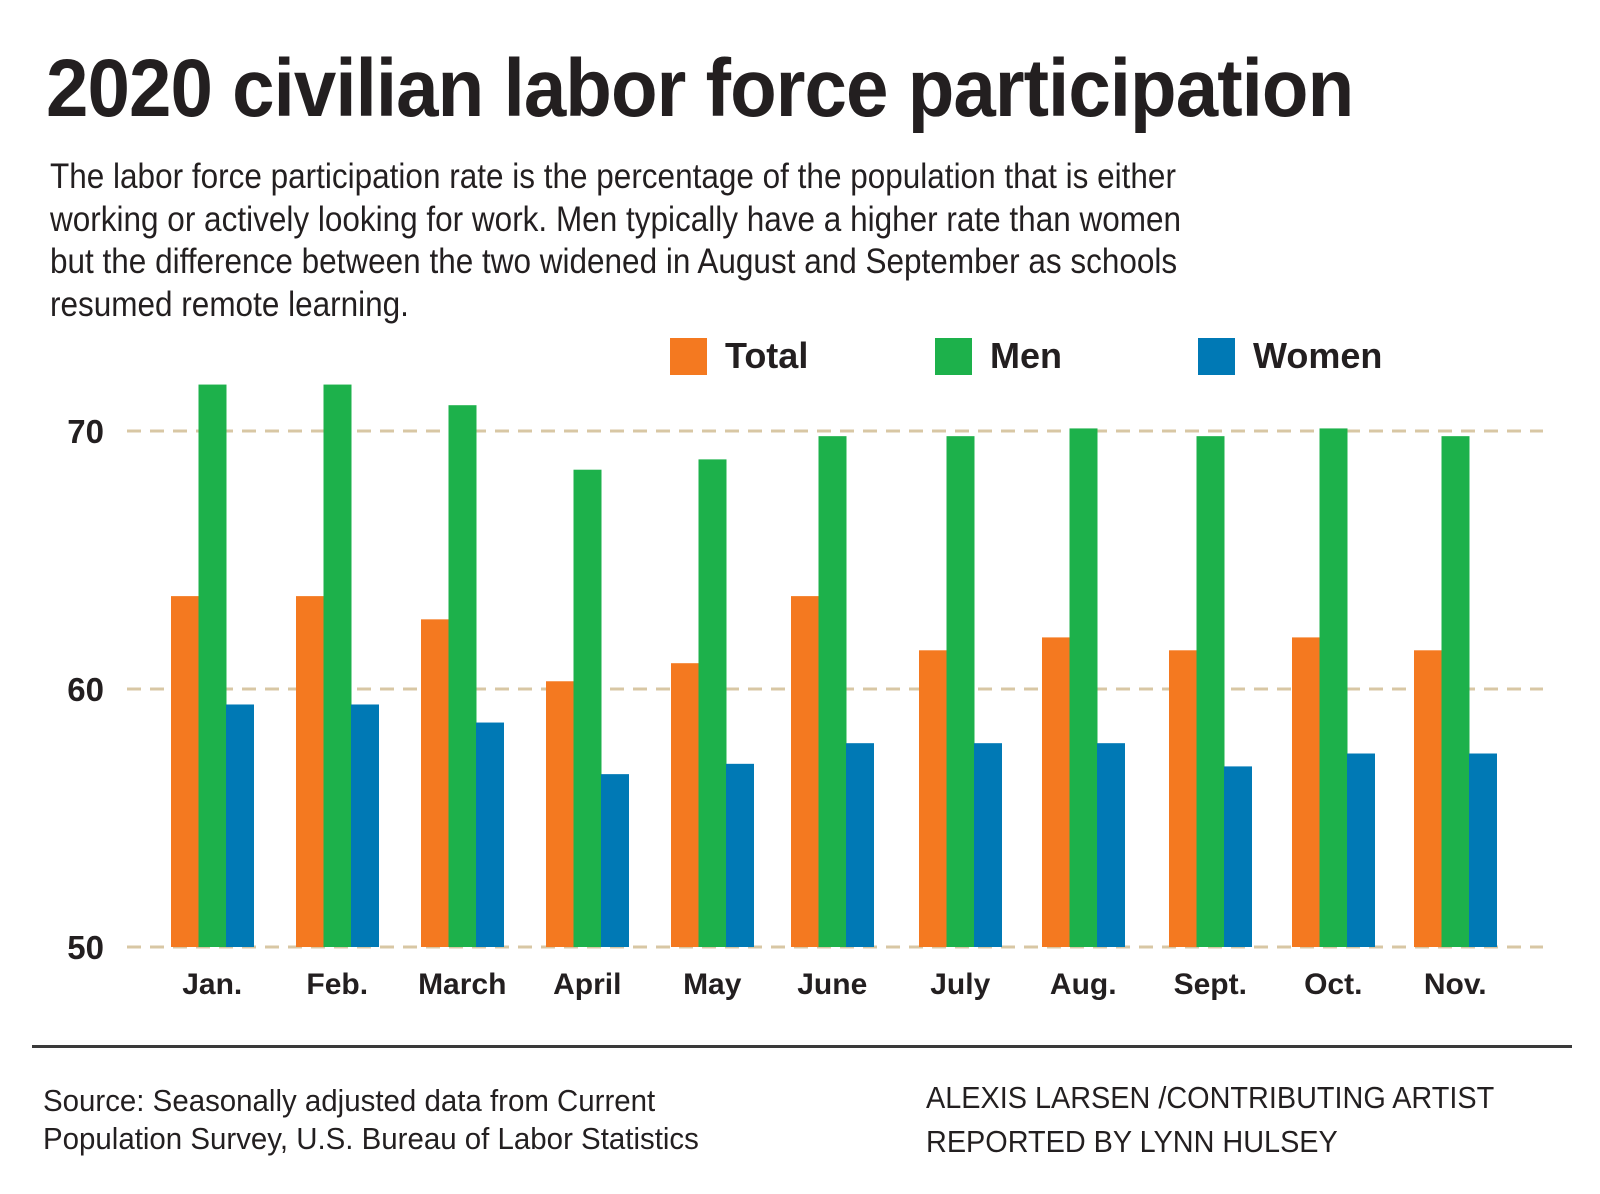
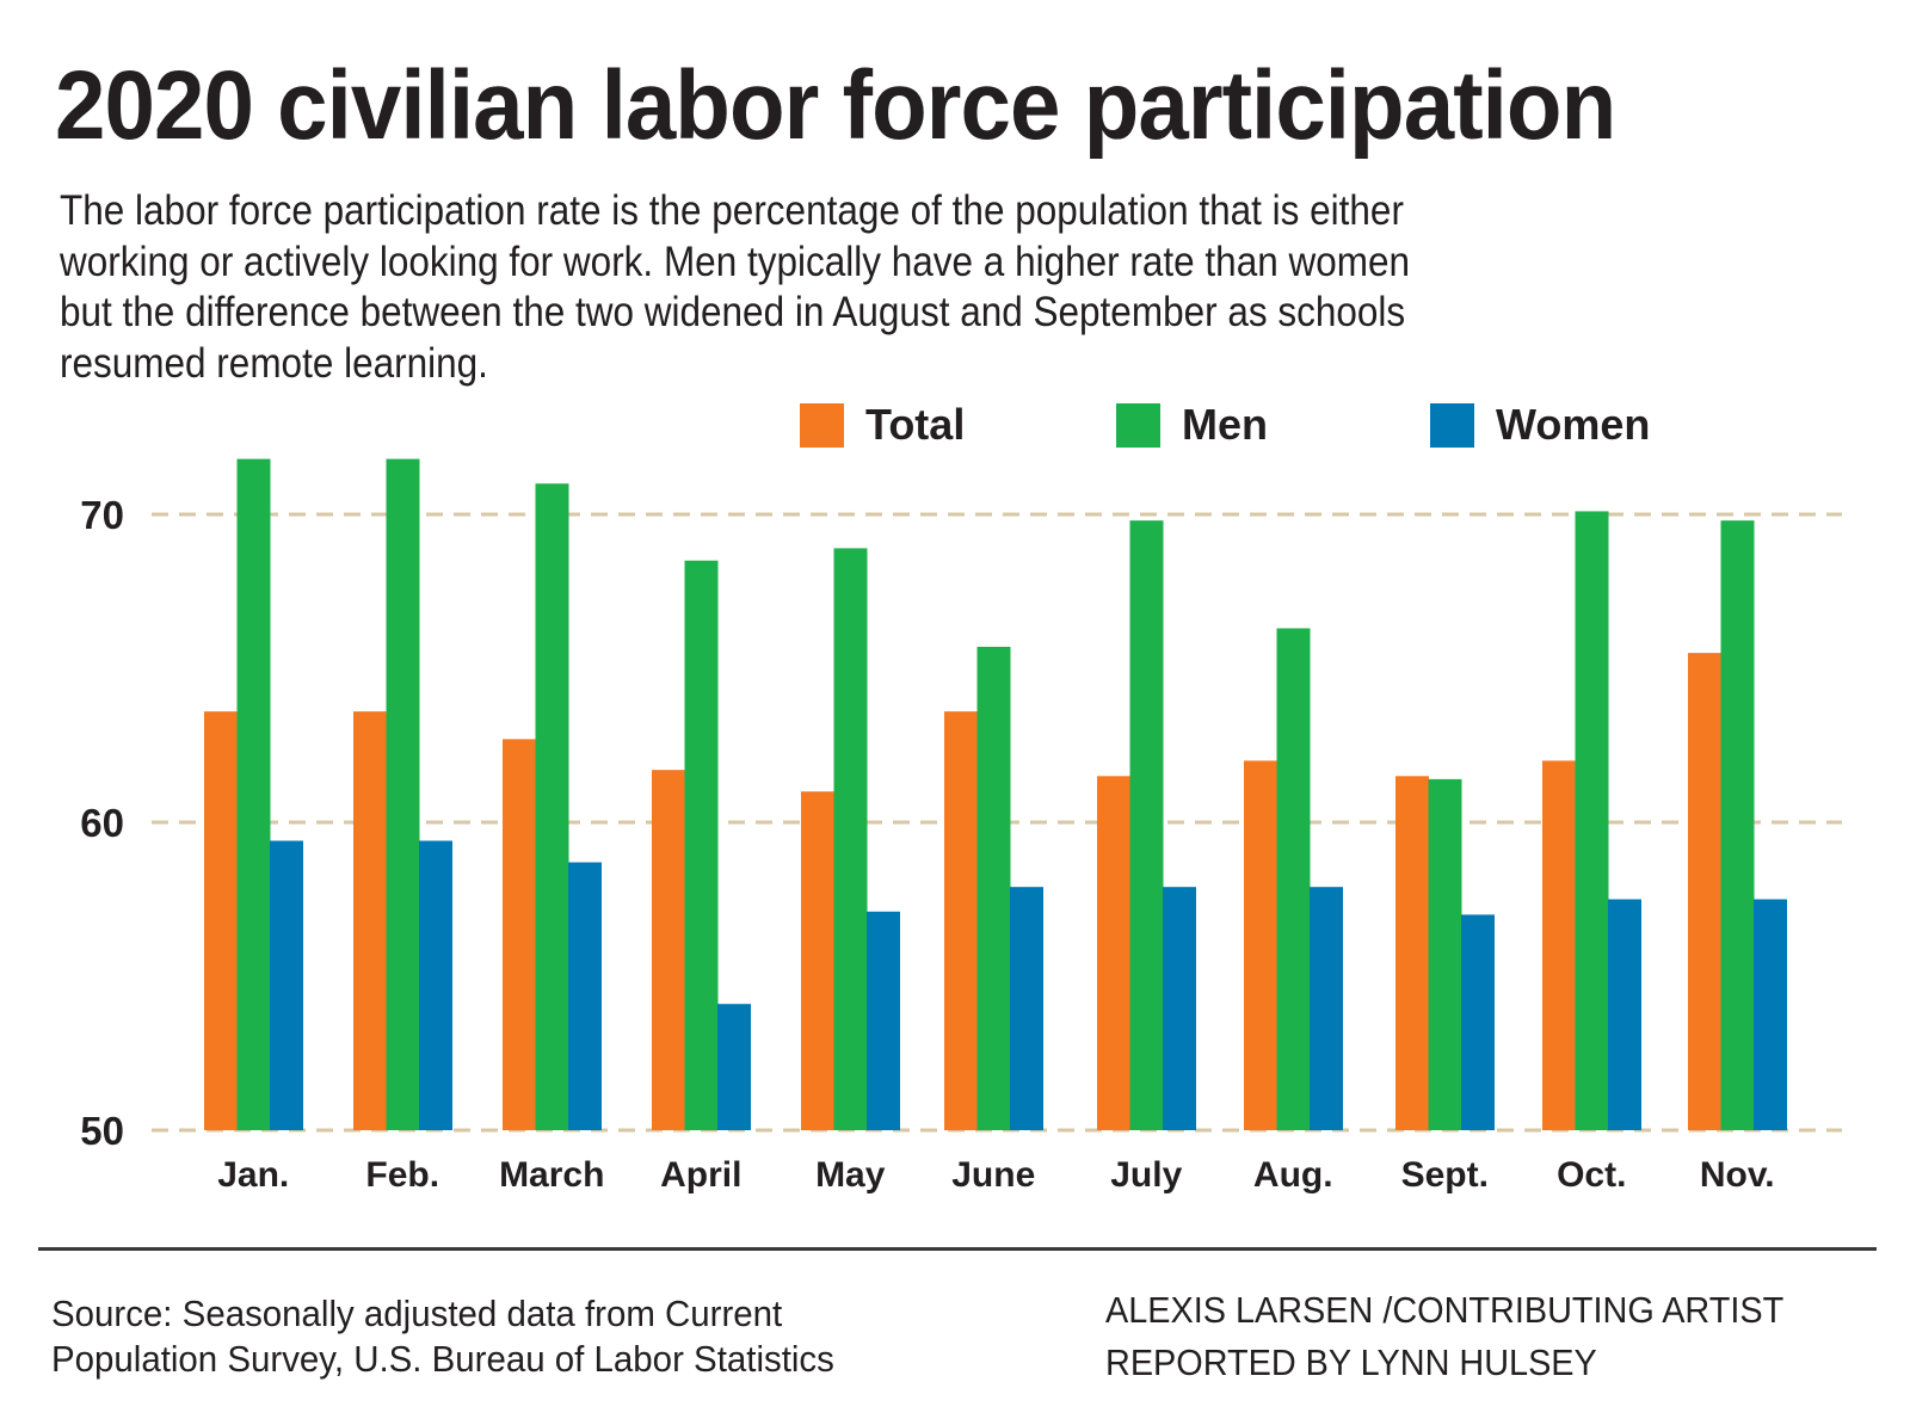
Total/April: 60.3 -> 61.7
Women/April: 56.7 -> 54.1
Men/June: 69.8 -> 65.7
Men/Aug.: 70.1 -> 66.3
Men/Sept.: 69.8 -> 61.4
Total/Nov.: 61.5 -> 65.5
